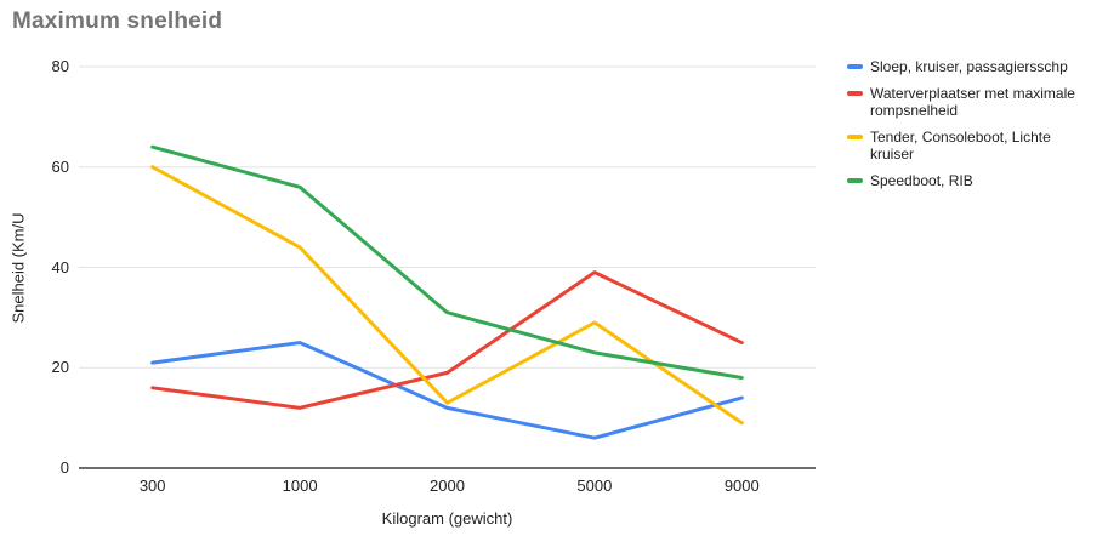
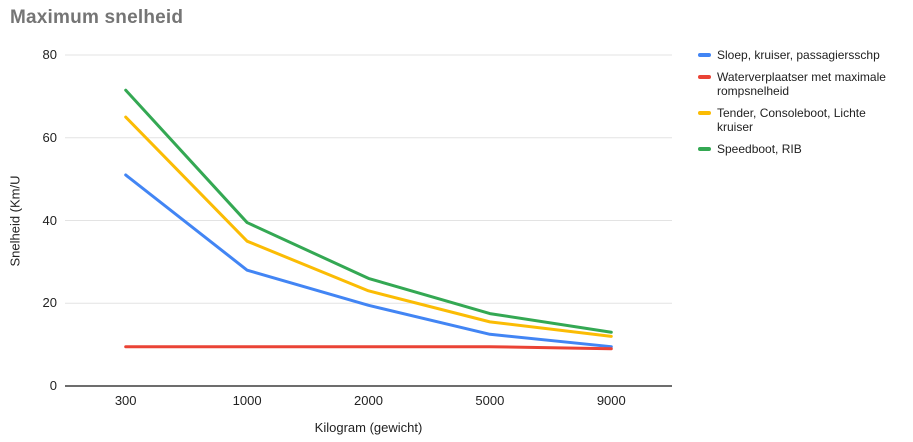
Sloep, kruiser, passagiersschp/300: 21 -> 51
Waterverplaatser met maximale rompsnelheid/300: 16 -> 10
Tender, Consoleboot, Lichte kruiser/300: 60 -> 65
Speedboot, RIB/300: 64 -> 72
Sloep, kruiser, passagiersschp/1000: 25 -> 28
Waterverplaatser met maximale rompsnelheid/1000: 12 -> 10
Tender, Consoleboot, Lichte kruiser/1000: 44 -> 35
Speedboot, RIB/1000: 56 -> 40
Sloep, kruiser, passagiersschp/2000: 12 -> 20
Waterverplaatser met maximale rompsnelheid/2000: 19 -> 10
Tender, Consoleboot, Lichte kruiser/2000: 13 -> 23
Speedboot, RIB/2000: 31 -> 26
Sloep, kruiser, passagiersschp/5000: 6 -> 12
Waterverplaatser met maximale rompsnelheid/5000: 39 -> 10
Tender, Consoleboot, Lichte kruiser/5000: 29 -> 16
Speedboot, RIB/5000: 23 -> 18
Sloep, kruiser, passagiersschp/9000: 14 -> 10
Waterverplaatser met maximale rompsnelheid/9000: 25 -> 9
Tender, Consoleboot, Lichte kruiser/9000: 9 -> 12
Speedboot, RIB/9000: 18 -> 13
